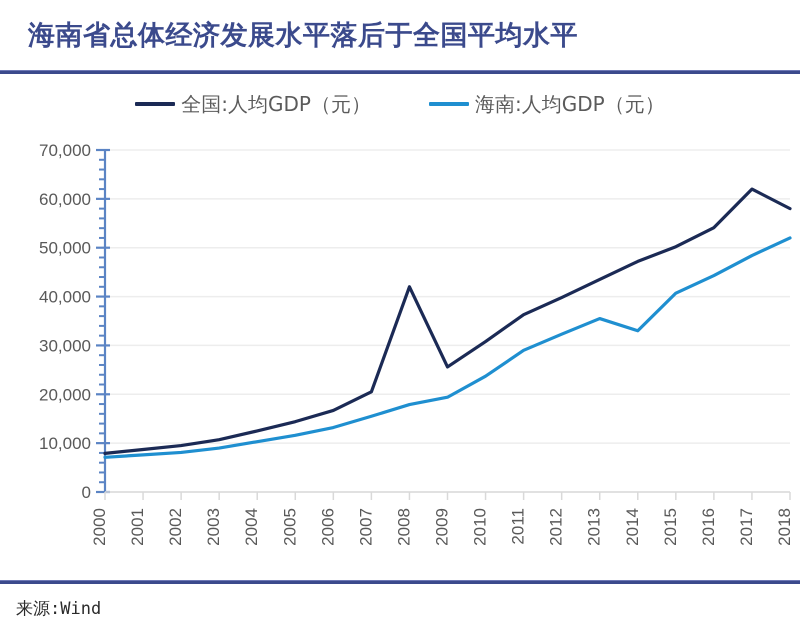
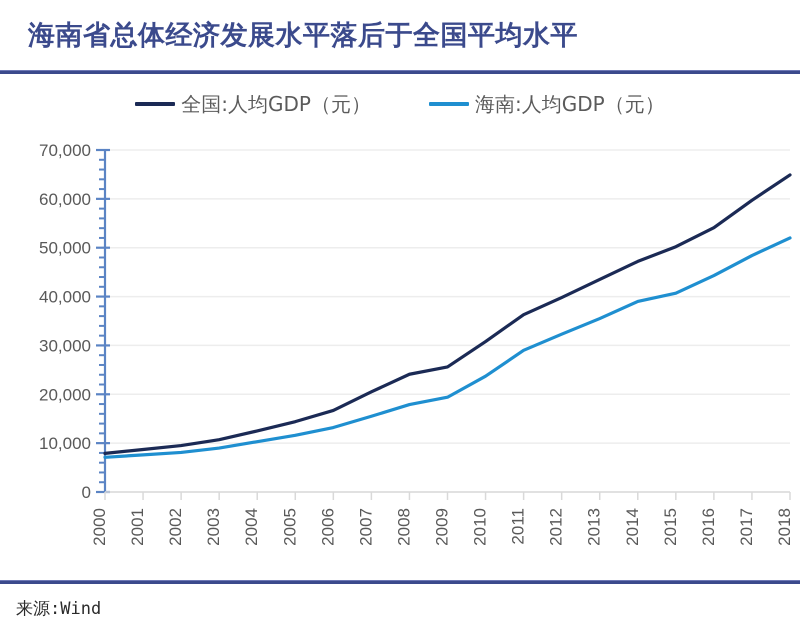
全国:人均GDP（元）/2008: 42000 -> 24000
海南:人均GDP（元）/2014: 33000 -> 39000
全国:人均GDP（元）/2017: 62000 -> 60000
全国:人均GDP（元）/2018: 58000 -> 65000
